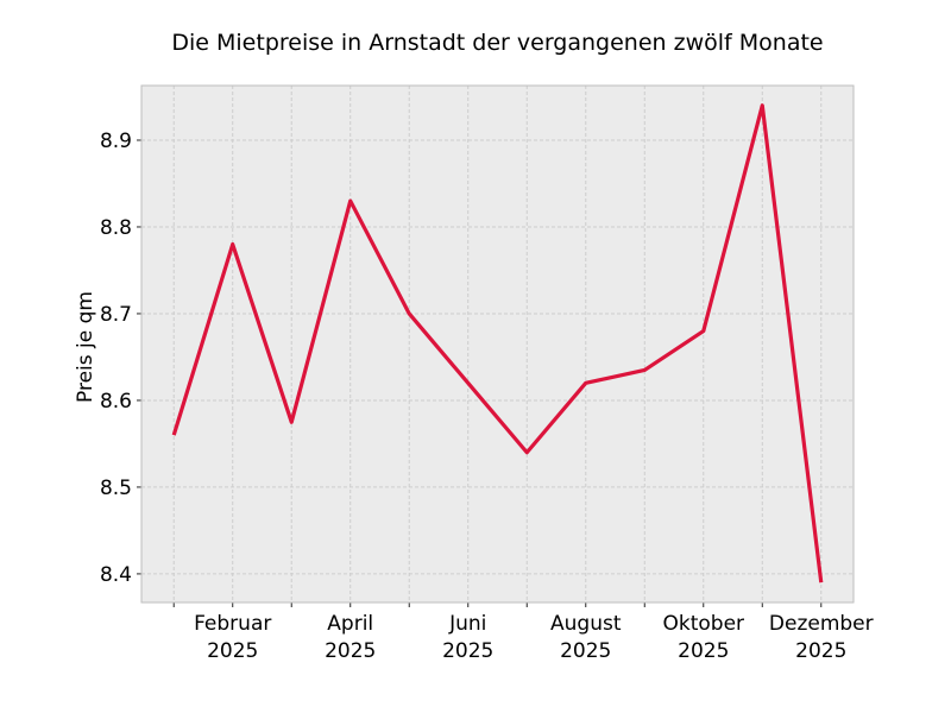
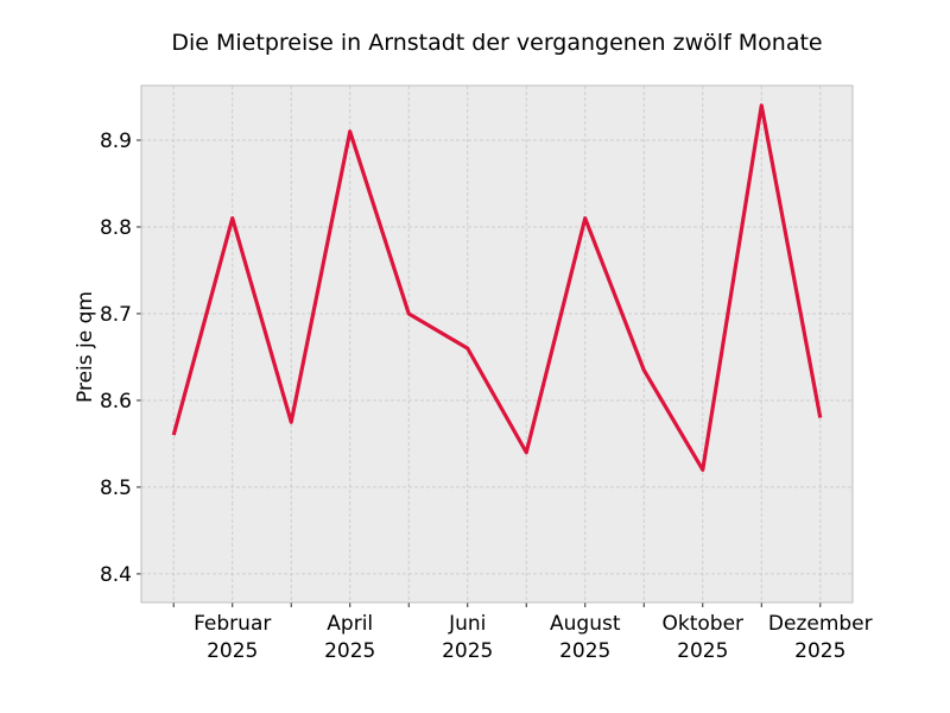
Februar 2025: 8.78 -> 8.81
April 2025: 8.83 -> 8.91
Juni 2025: 8.62 -> 8.66
August 2025: 8.62 -> 8.81
Oktober 2025: 8.68 -> 8.52
Dezember 2025: 8.39 -> 8.58
